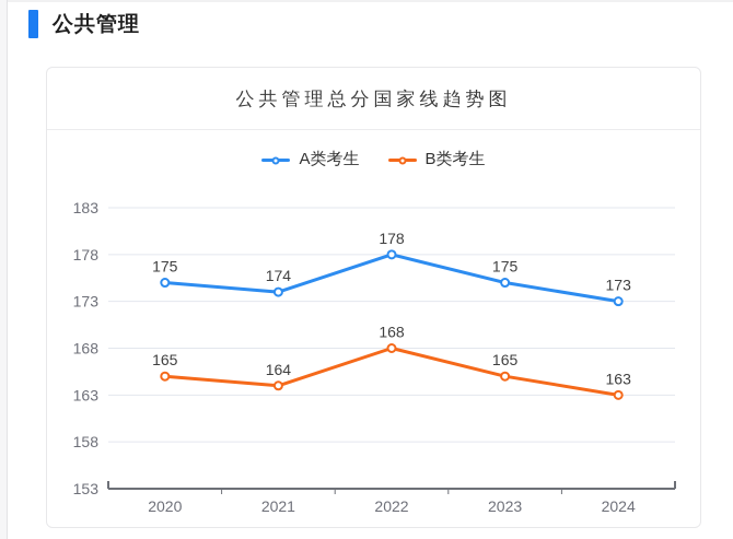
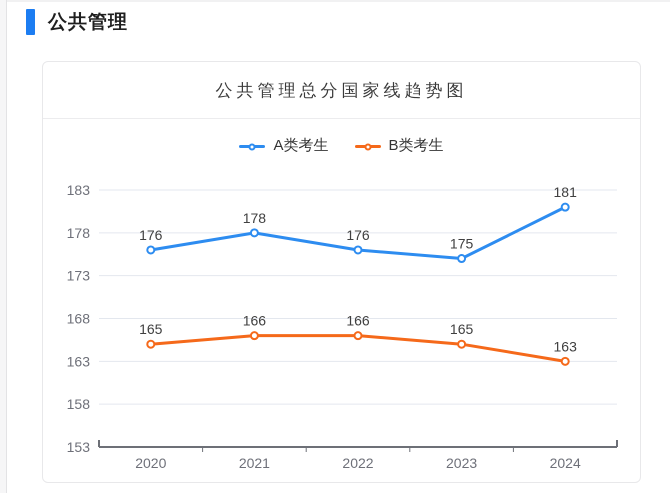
A类考生/2020: 175 -> 176
A类考生/2021: 174 -> 178
B类考生/2021: 164 -> 166
A类考生/2022: 178 -> 176
B类考生/2022: 168 -> 166
A类考生/2024: 173 -> 181
